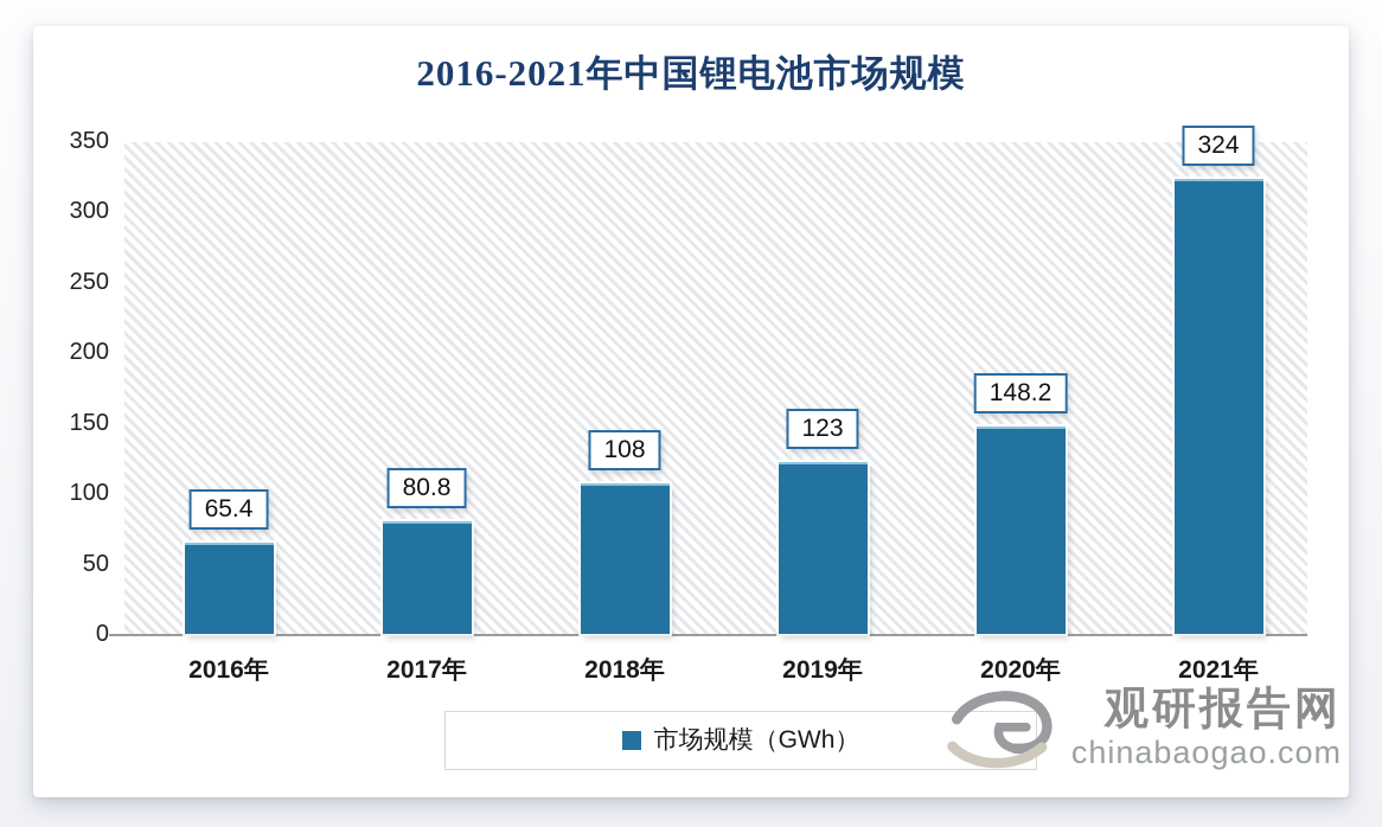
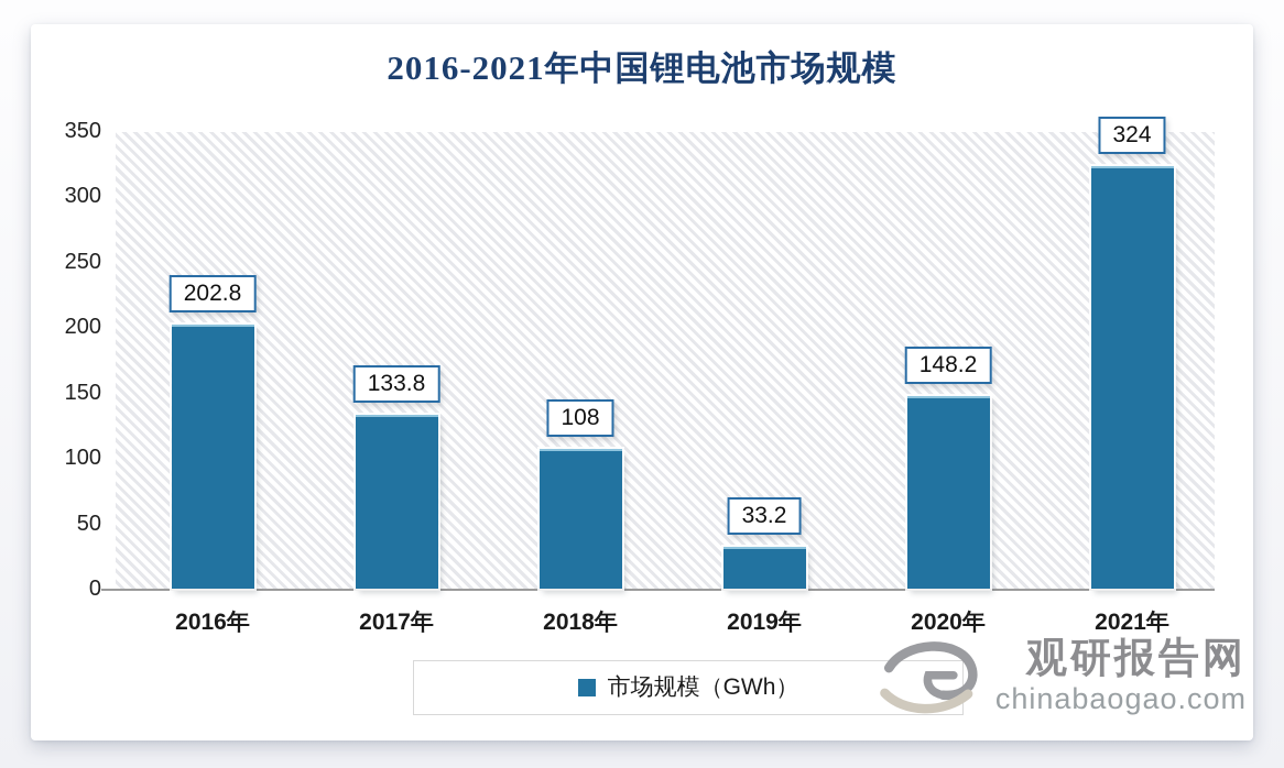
2016年: 65.4 -> 202.8
2017年: 80.8 -> 133.8
2019年: 123 -> 33.2
